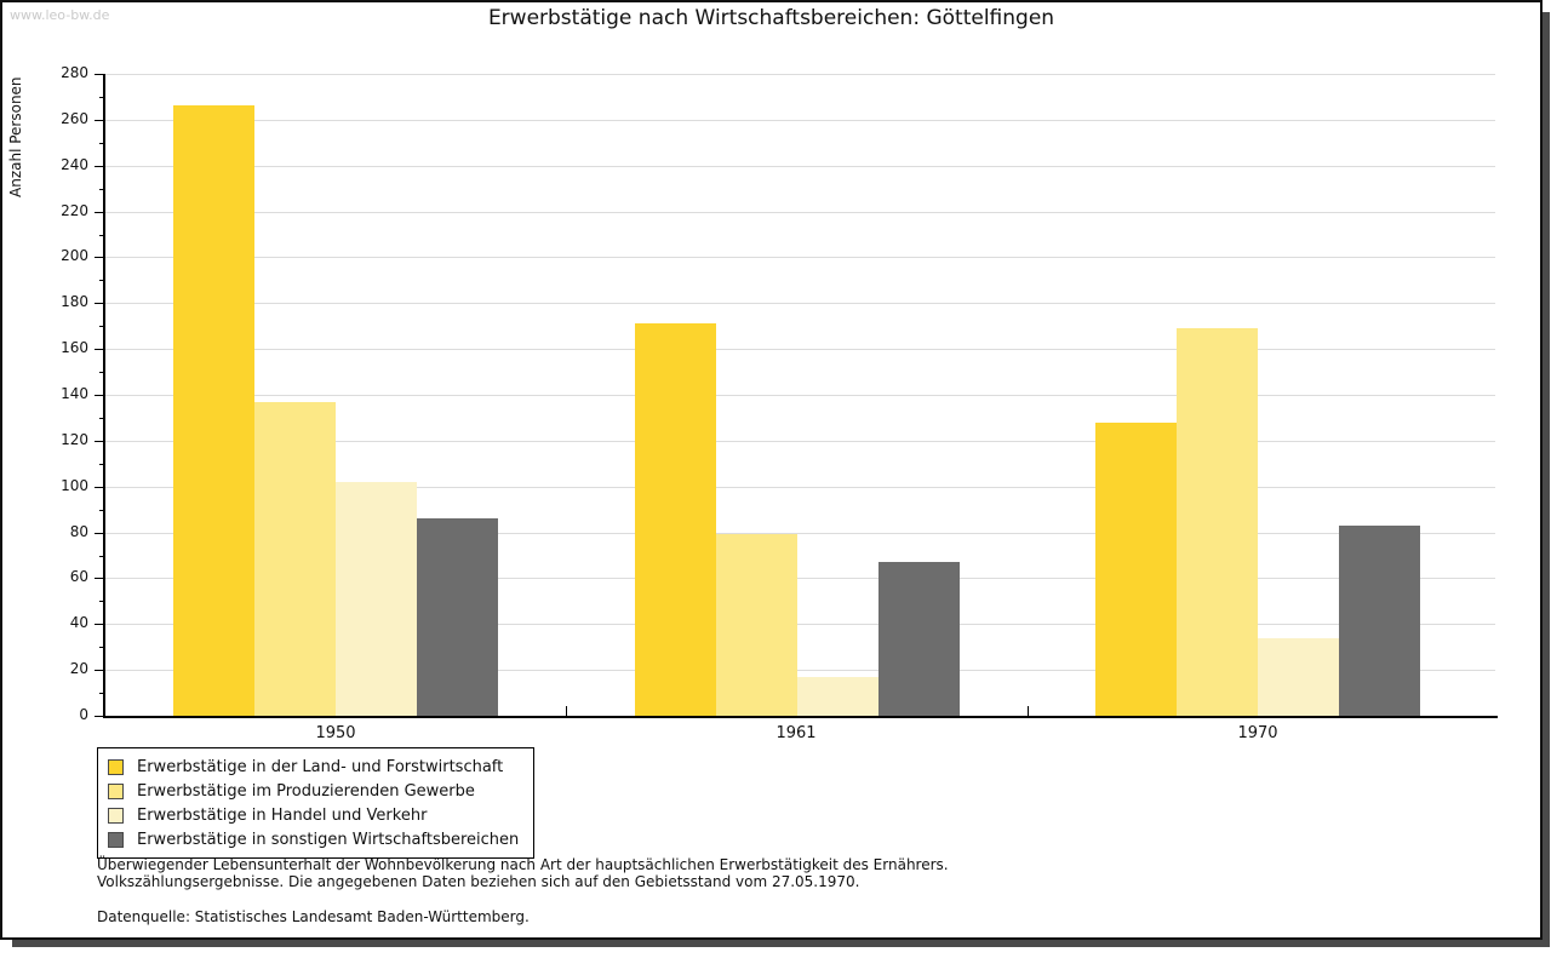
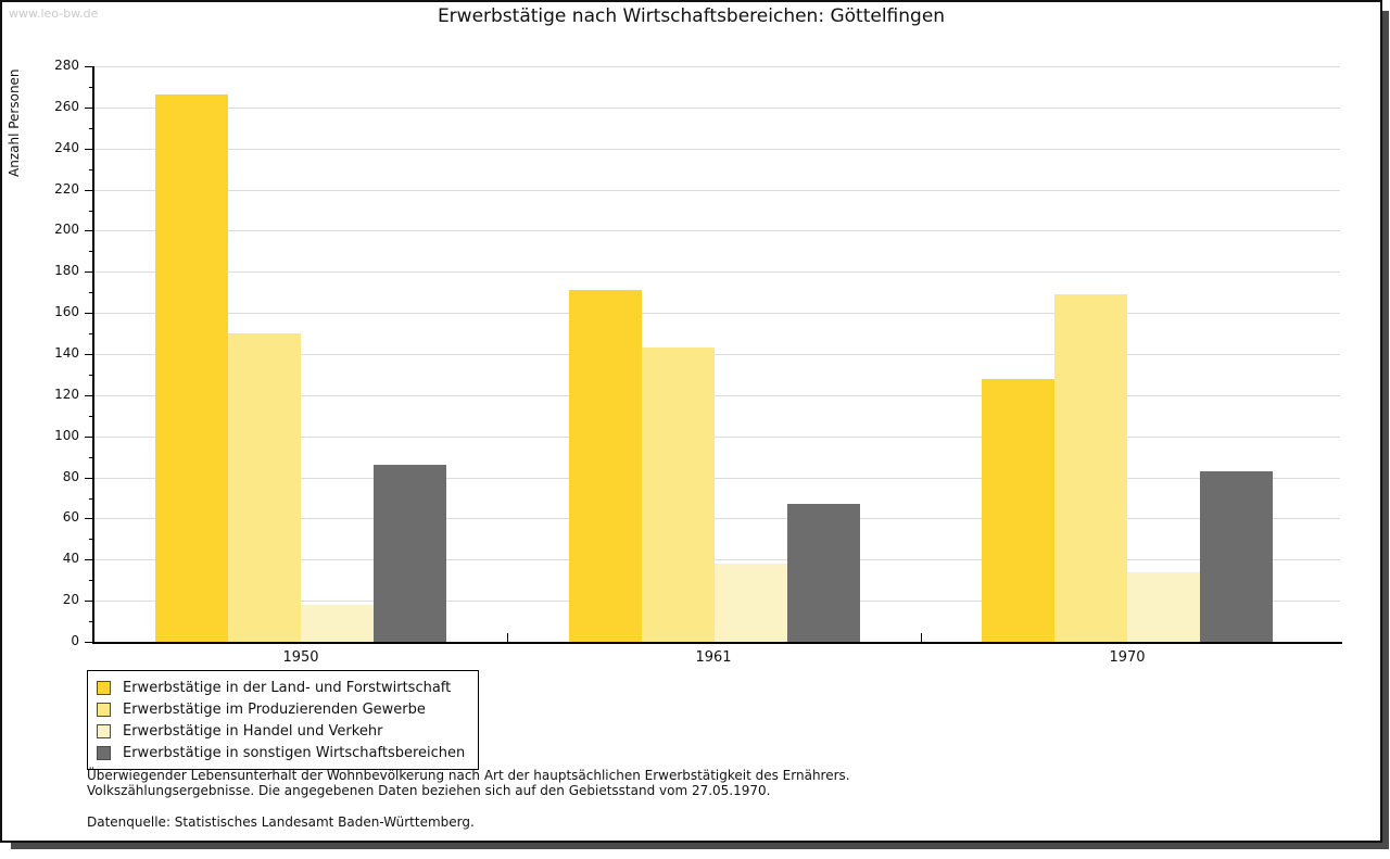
Erwerbstätige im Produzierenden Gewerbe/1950: 137 -> 150
Erwerbstätige in Handel und Verkehr/1950: 102 -> 18
Erwerbstätige im Produzierenden Gewerbe/1961: 79 -> 143
Erwerbstätige in Handel und Verkehr/1961: 17 -> 38
